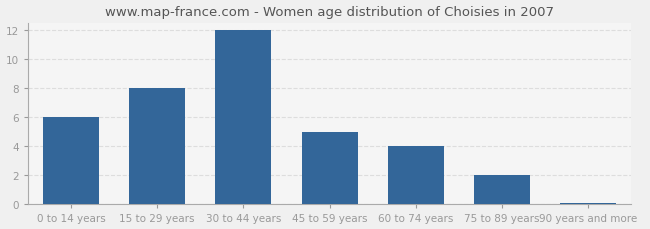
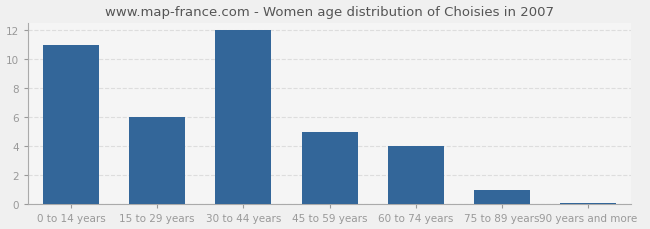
0 to 14 years: 6.0 -> 11.0
15 to 29 years: 8.0 -> 6.0
75 to 89 years: 2.0 -> 1.0
